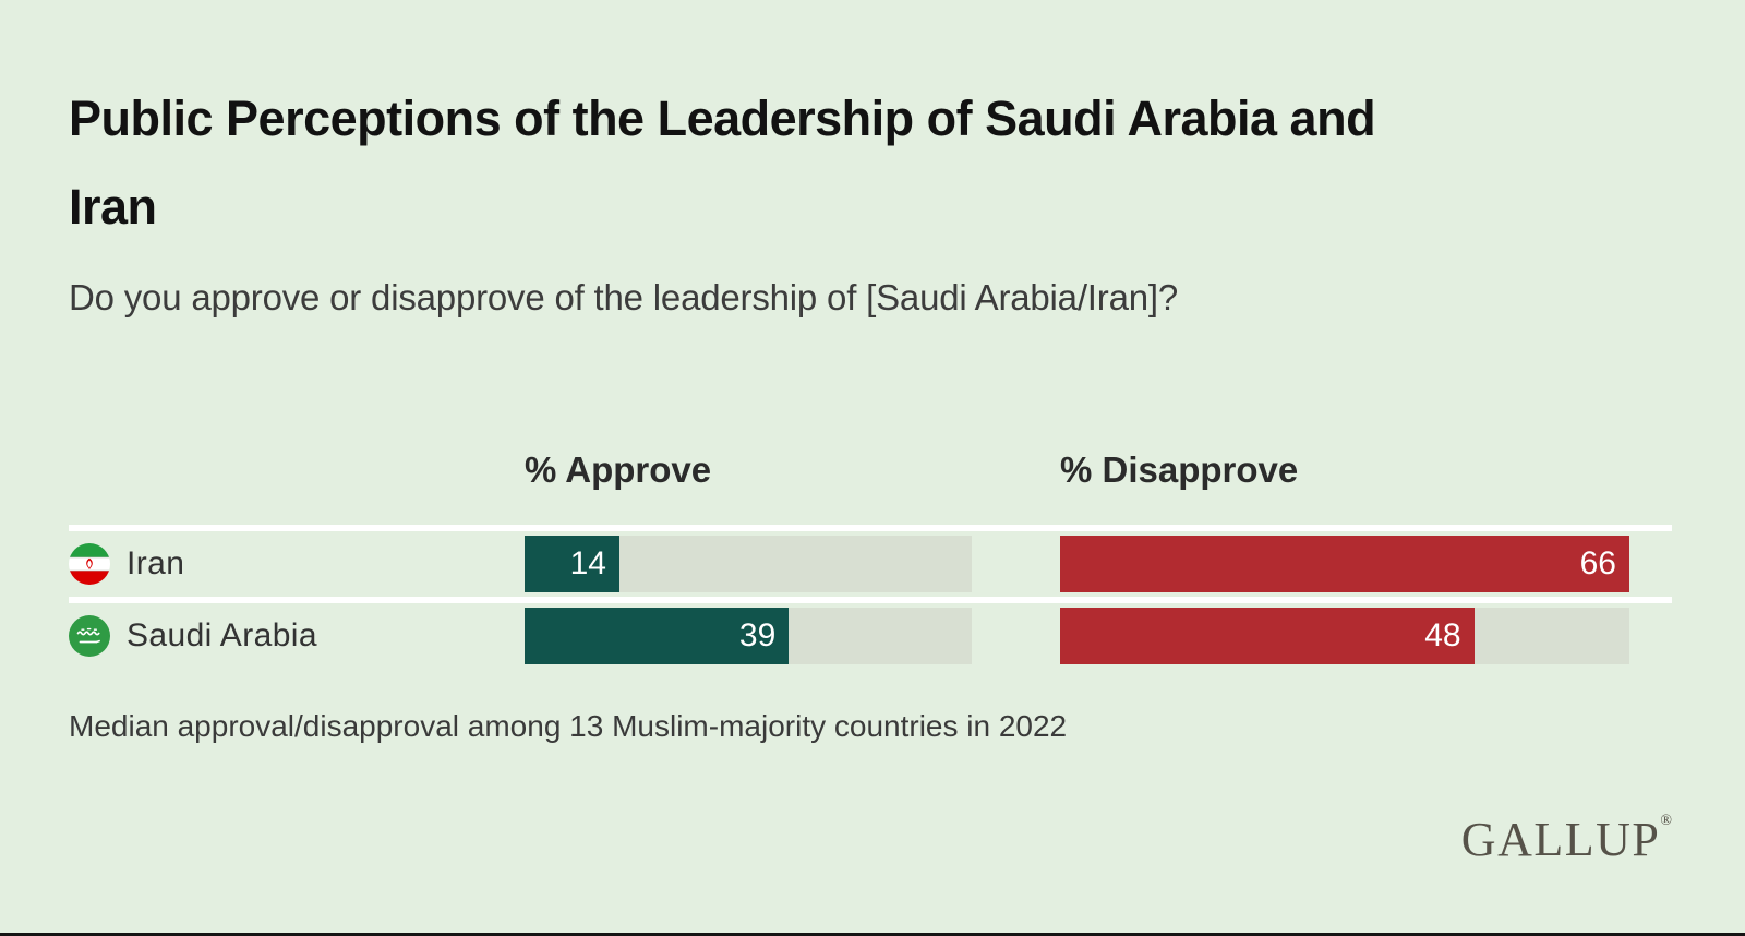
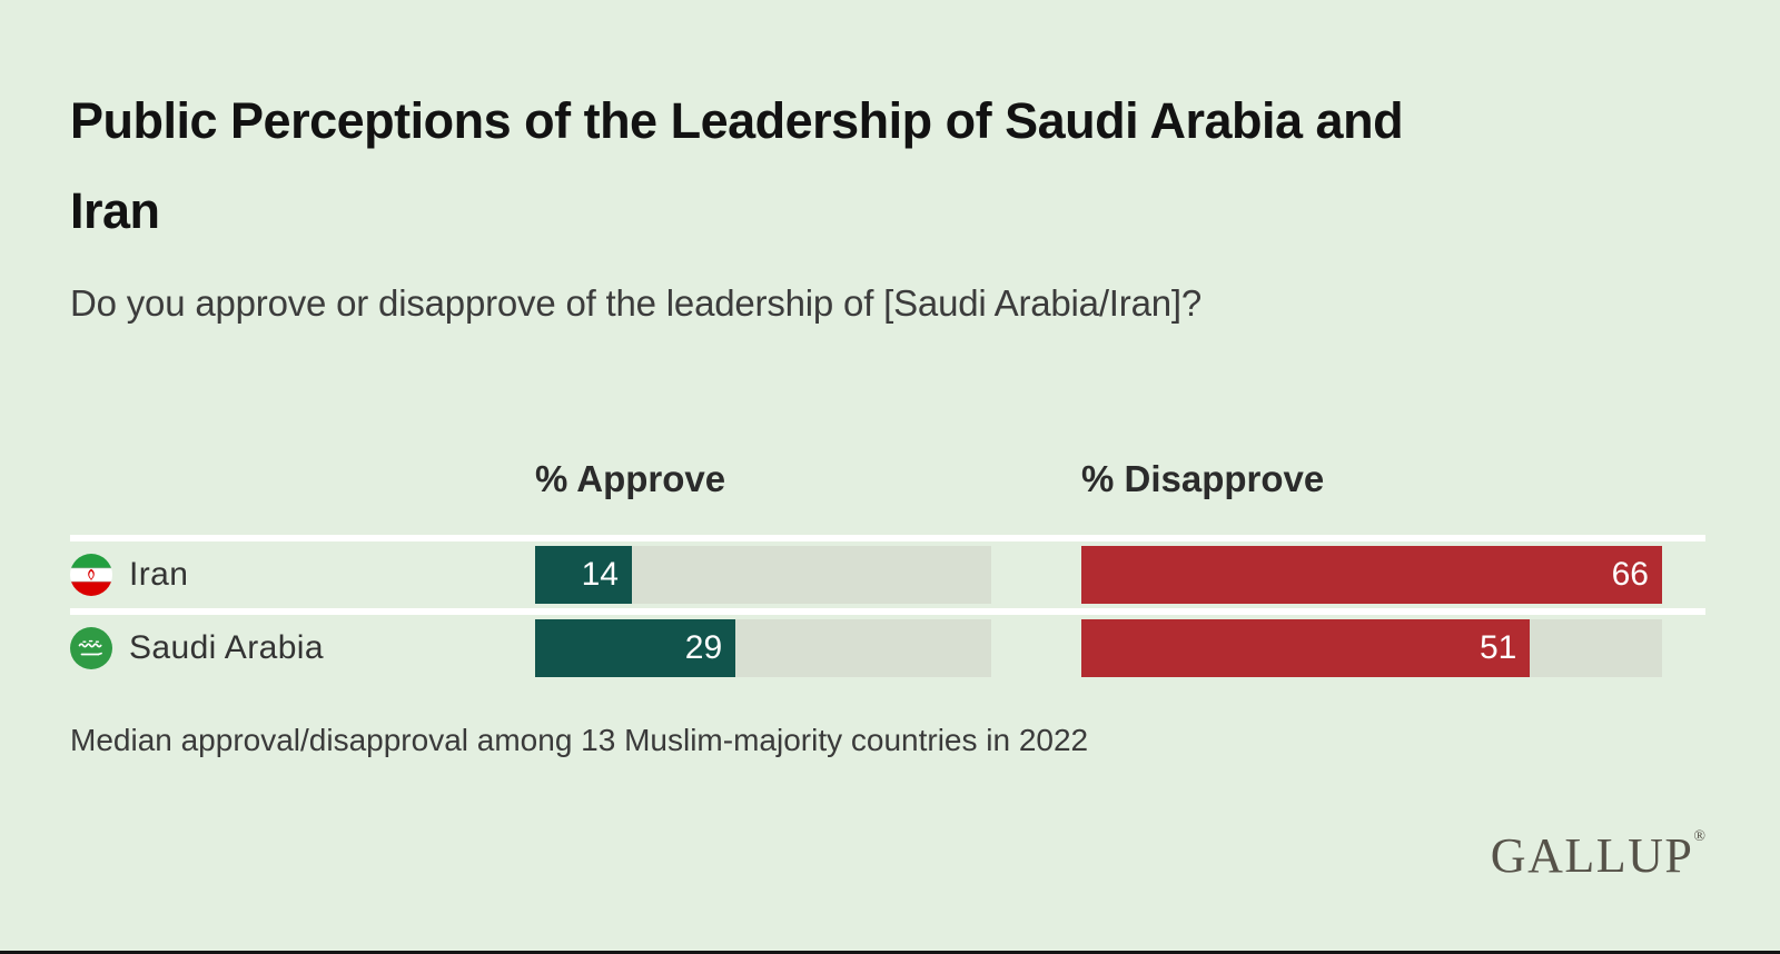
% Approve/Saudi Arabia: 39 -> 29
% Disapprove/Saudi Arabia: 48 -> 51
